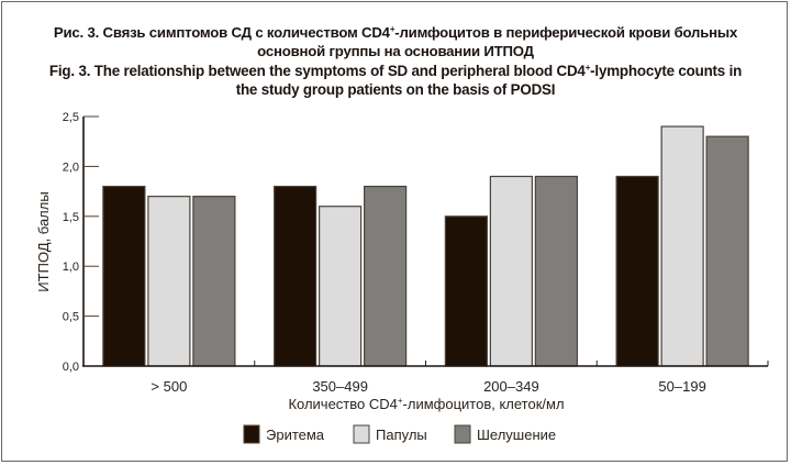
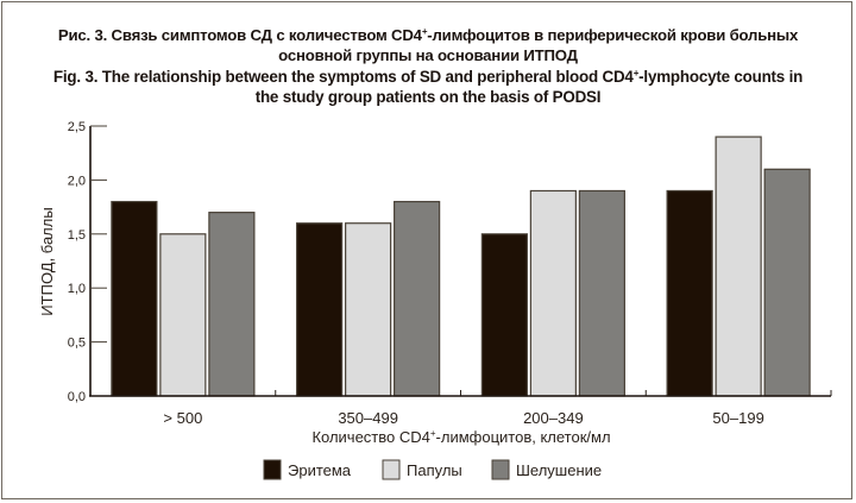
Папулы/> 500: 1,7 -> 1,5
Эритема/350–499: 1,8 -> 1,6
Шелушение/50–199: 2,3 -> 2,1
